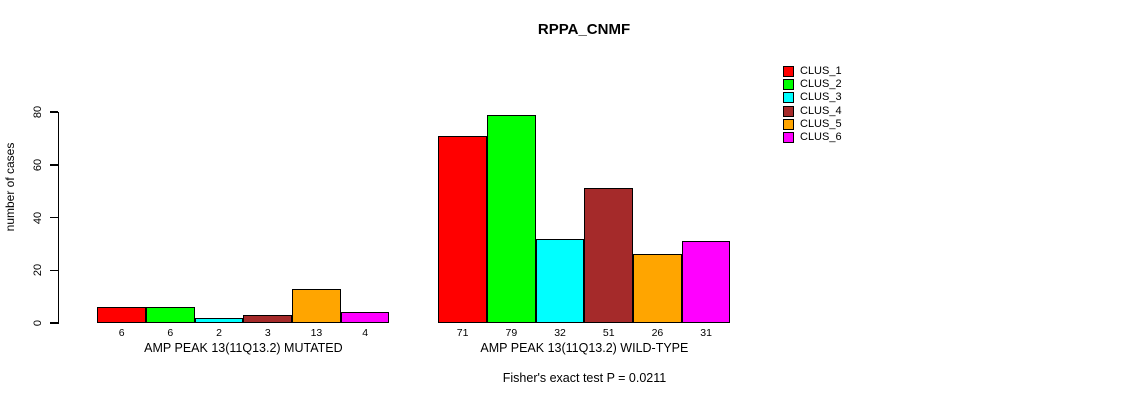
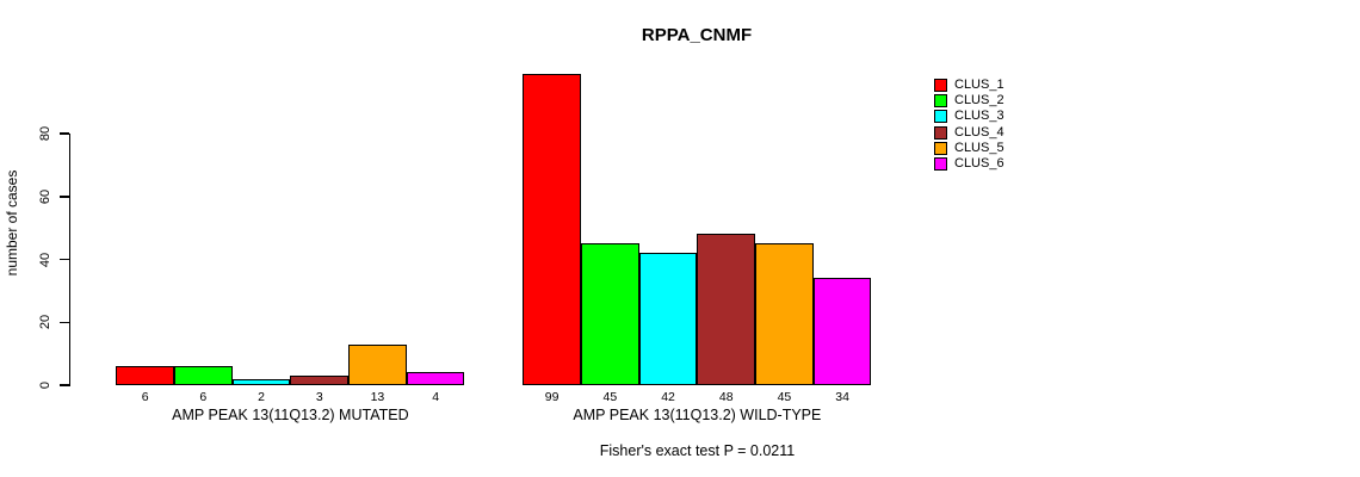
CLUS_1/AMP PEAK 13(11Q13.2) WILD-TYPE: 71 -> 99
CLUS_2/AMP PEAK 13(11Q13.2) WILD-TYPE: 79 -> 45
CLUS_3/AMP PEAK 13(11Q13.2) WILD-TYPE: 32 -> 42
CLUS_4/AMP PEAK 13(11Q13.2) WILD-TYPE: 51 -> 48
CLUS_5/AMP PEAK 13(11Q13.2) WILD-TYPE: 26 -> 45
CLUS_6/AMP PEAK 13(11Q13.2) WILD-TYPE: 31 -> 34
